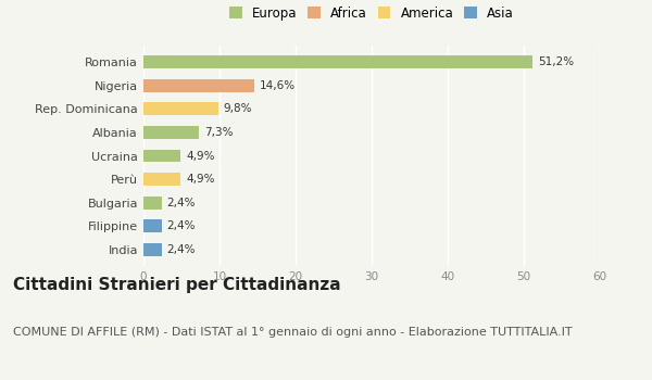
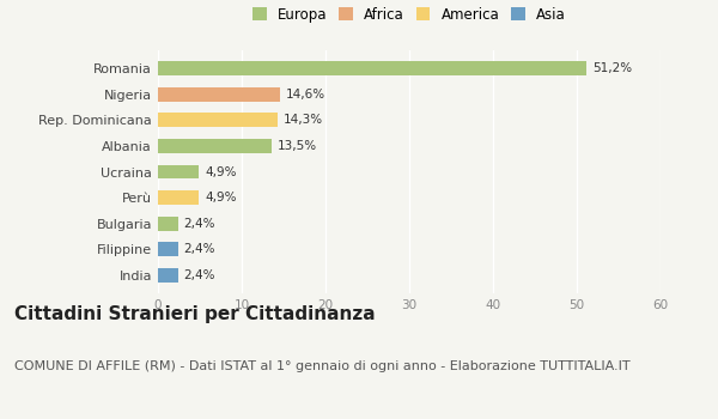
Rep. Dominicana: 9,8% -> 14,3%
Albania: 7,3% -> 13,5%
